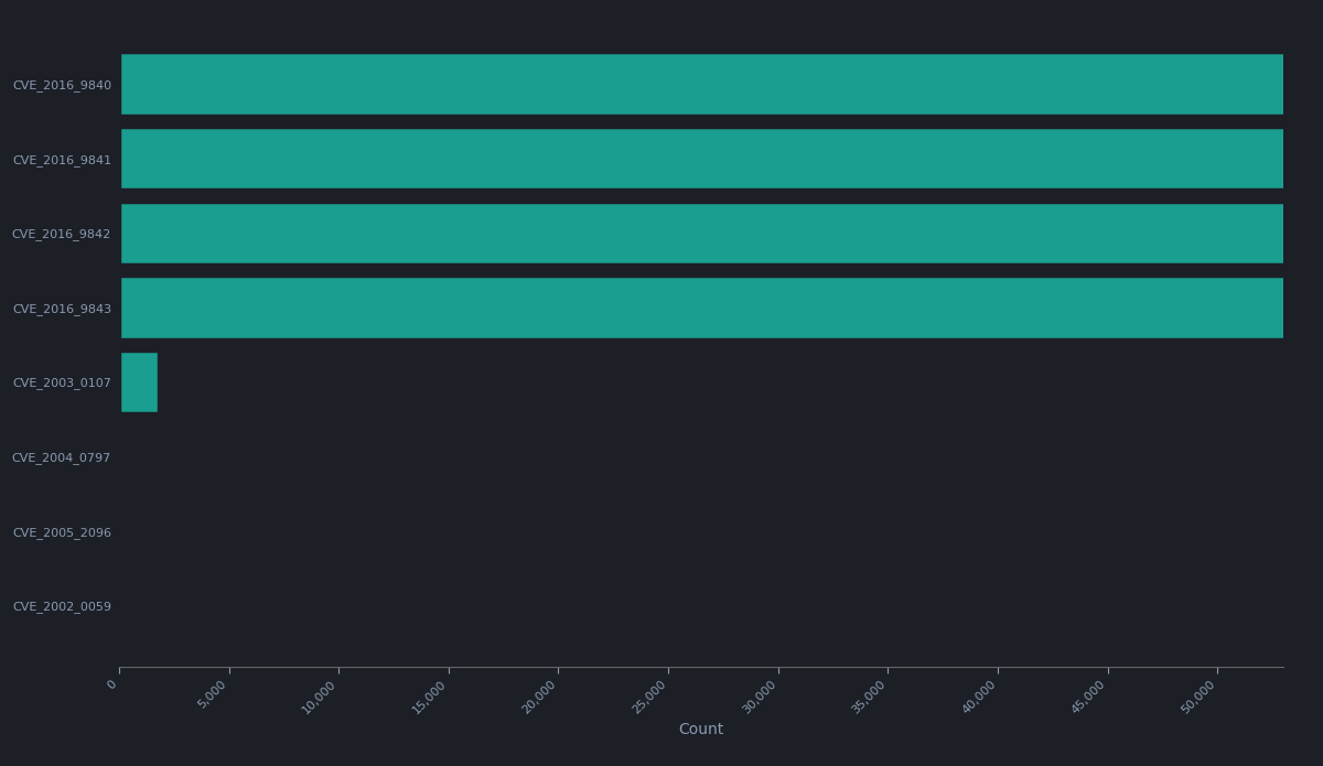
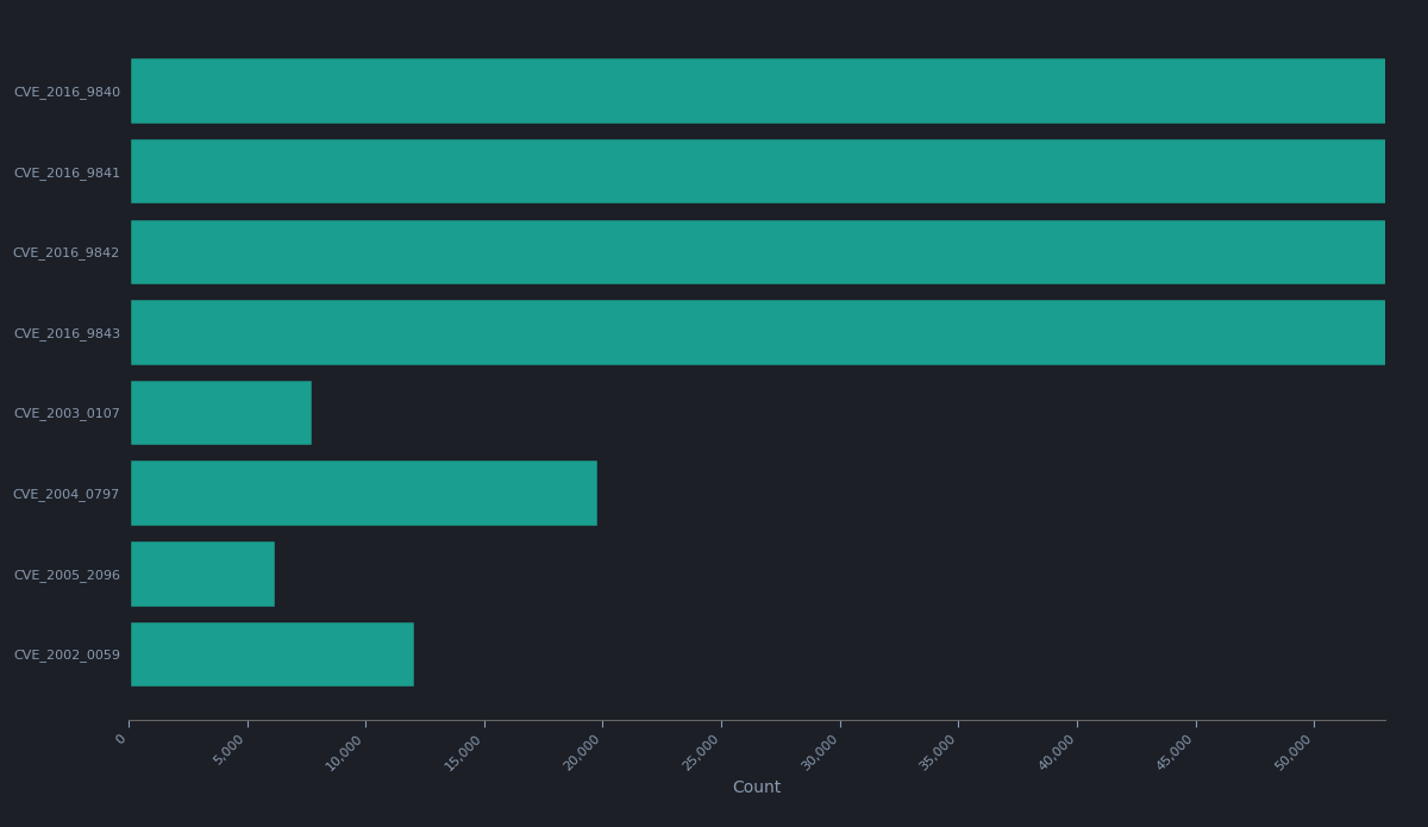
CVE_2003_0107: 1,800 -> 7,800
CVE_2004_0797: 200 -> 19,800
CVE_2005_2096: 100 -> 6,200
CVE_2002_0059: 0 -> 12,100
